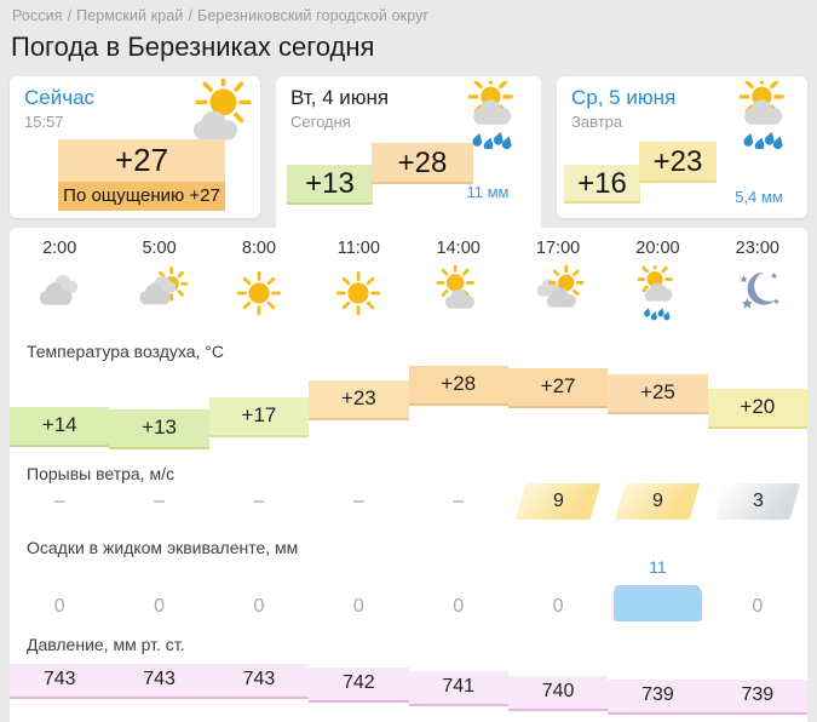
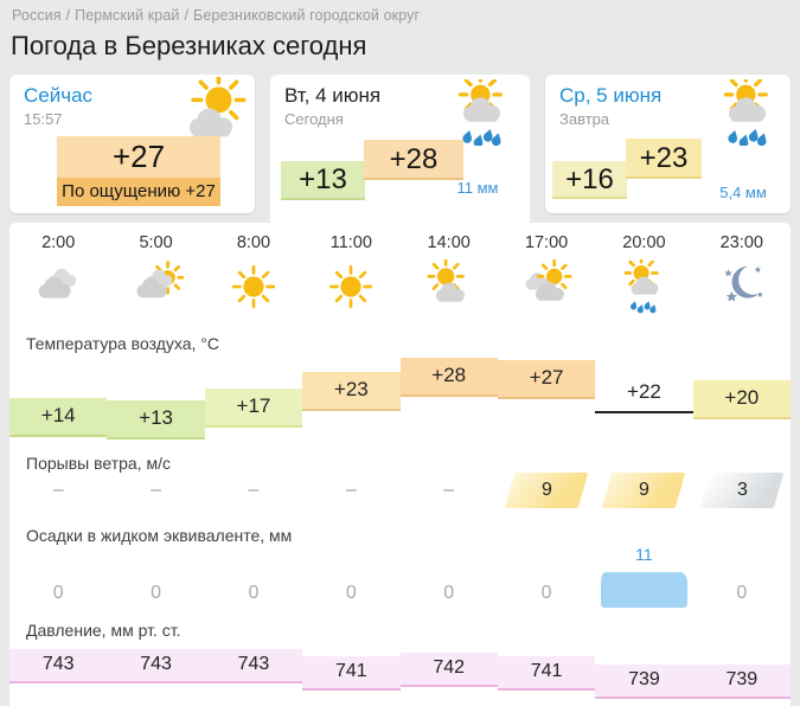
Температура воздуха, °C/20:00: +25 -> +22
Давление, мм рт. ст./11:00: 742 -> 741
Давление, мм рт. ст./14:00: 741 -> 742
Давление, мм рт. ст./17:00: 740 -> 741
